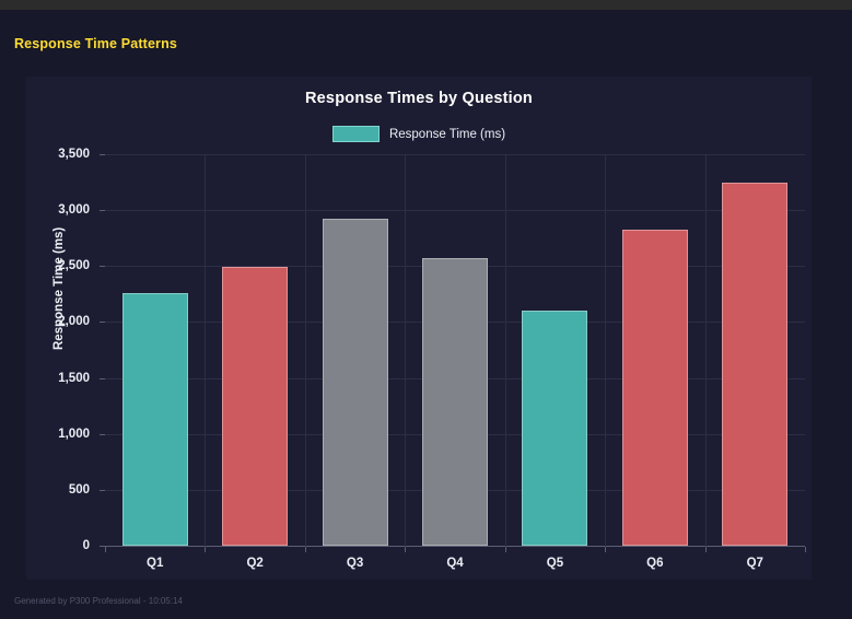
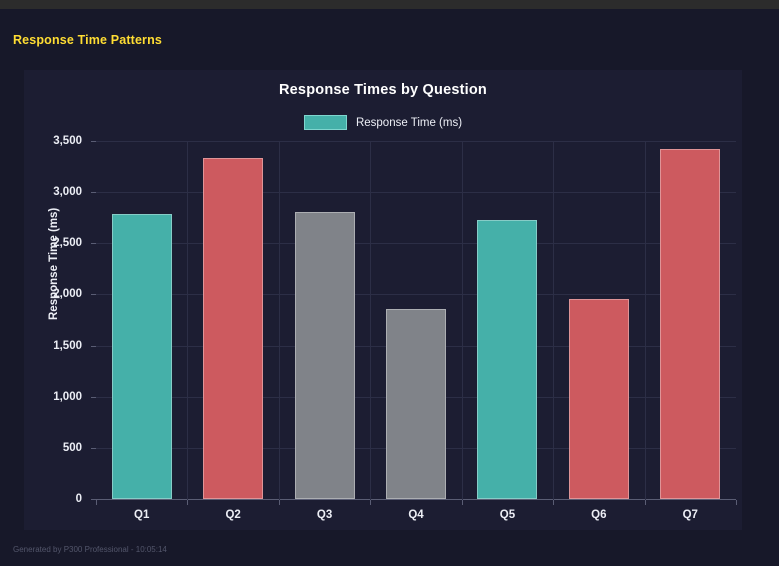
Q1: 2260 -> 2790
Q2: 2490 -> 3330
Q3: 2920 -> 2810
Q4: 2570 -> 1860
Q5: 2100 -> 2720
Q6: 2830 -> 1960
Q7: 3250 -> 3420
